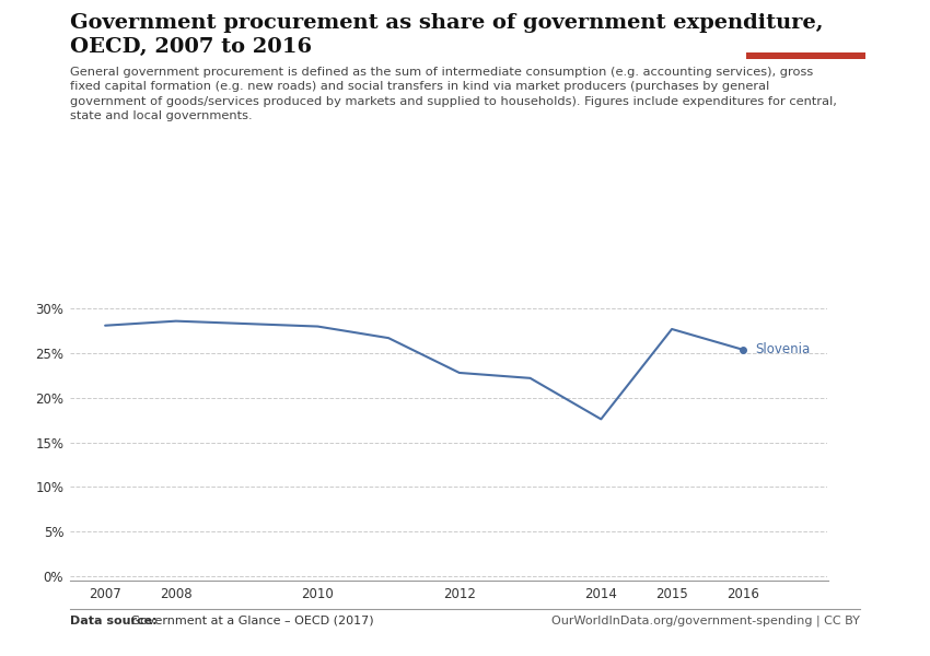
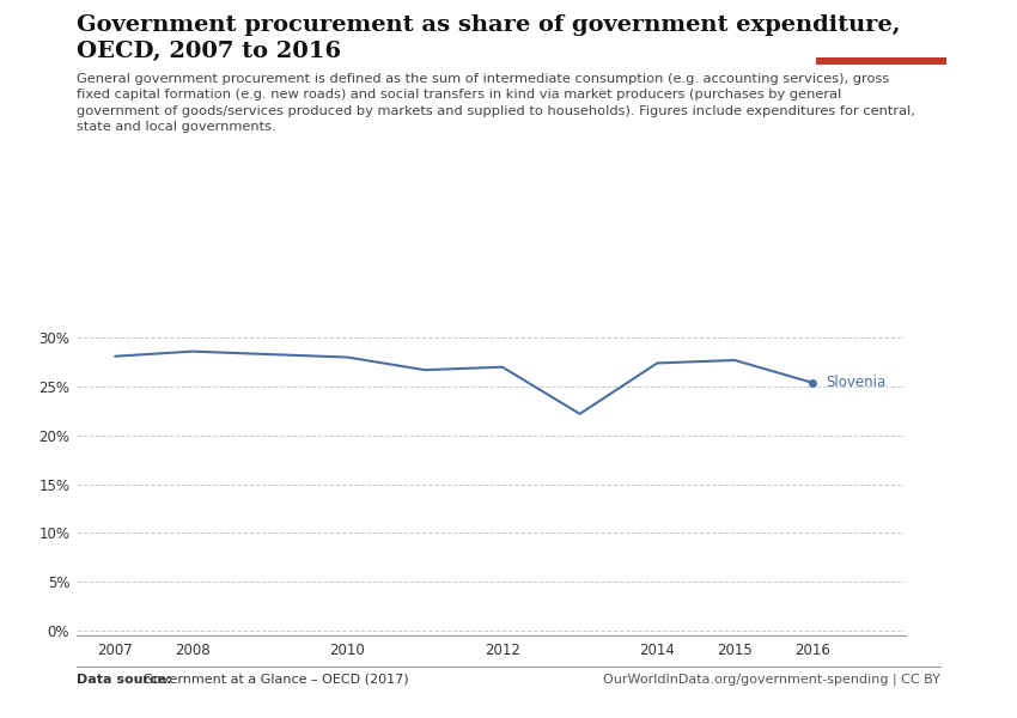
2012: 22.8% -> 27.0%
2014: 17.6% -> 27.4%
